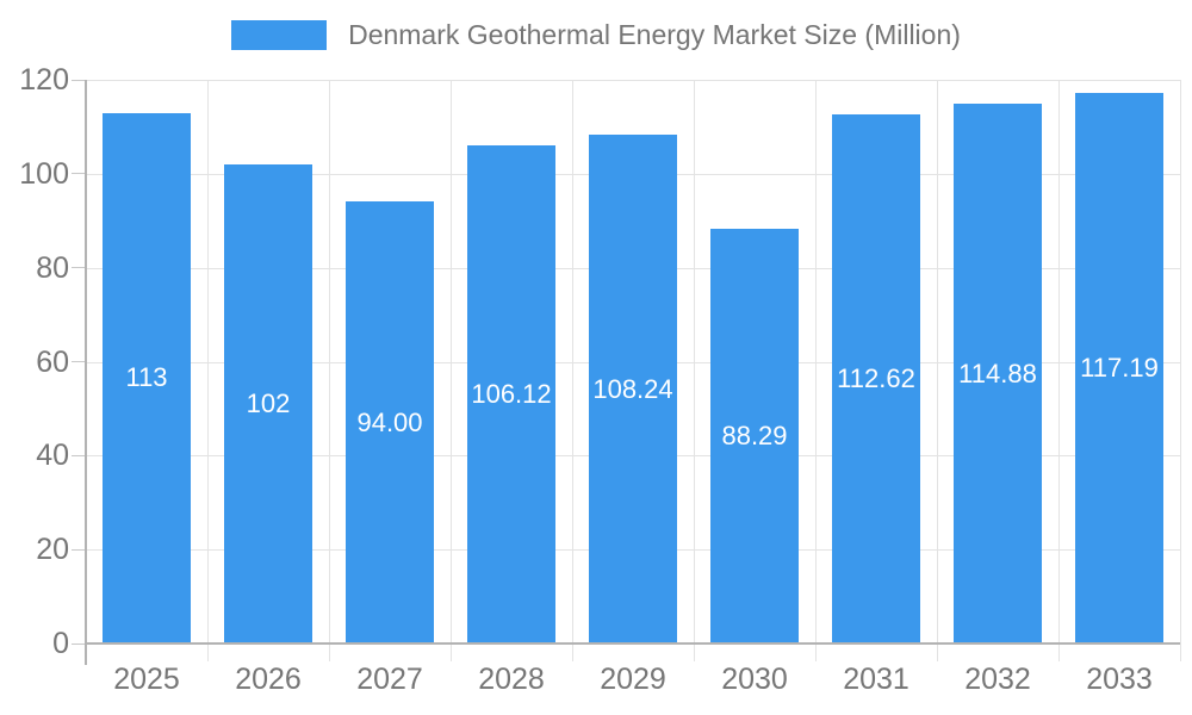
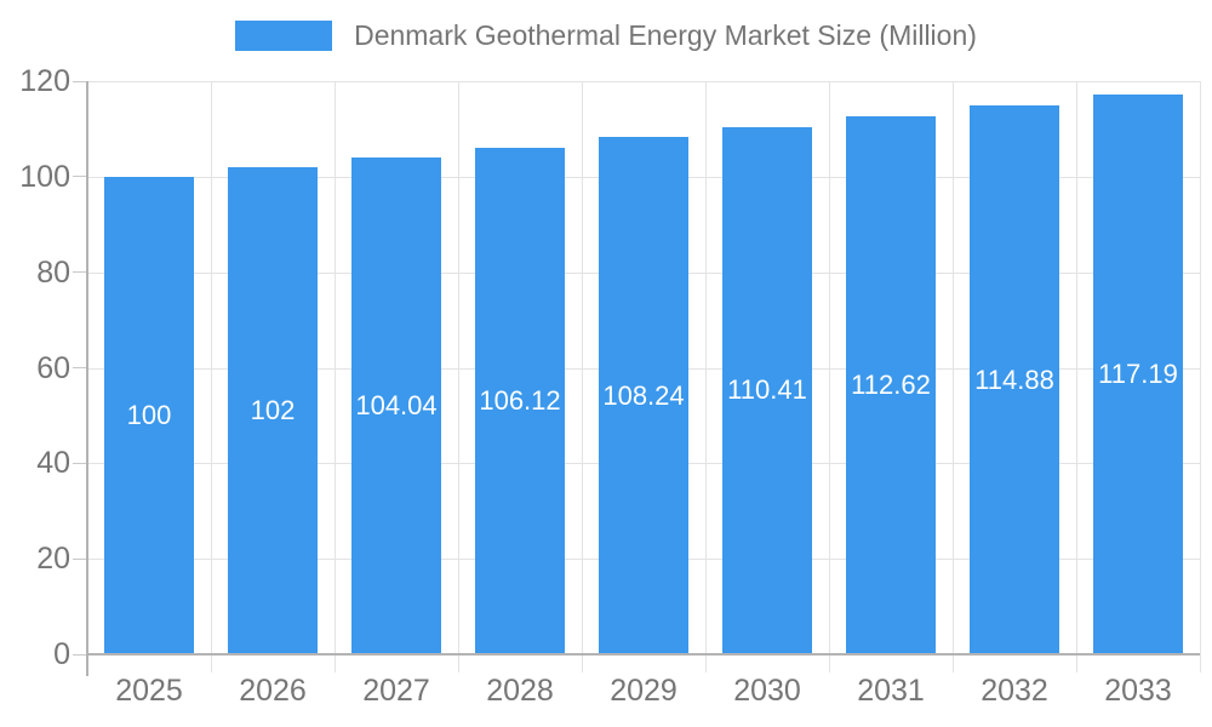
2025: 113 -> 100
2027: 94.00 -> 104.04
2030: 88.29 -> 110.41
